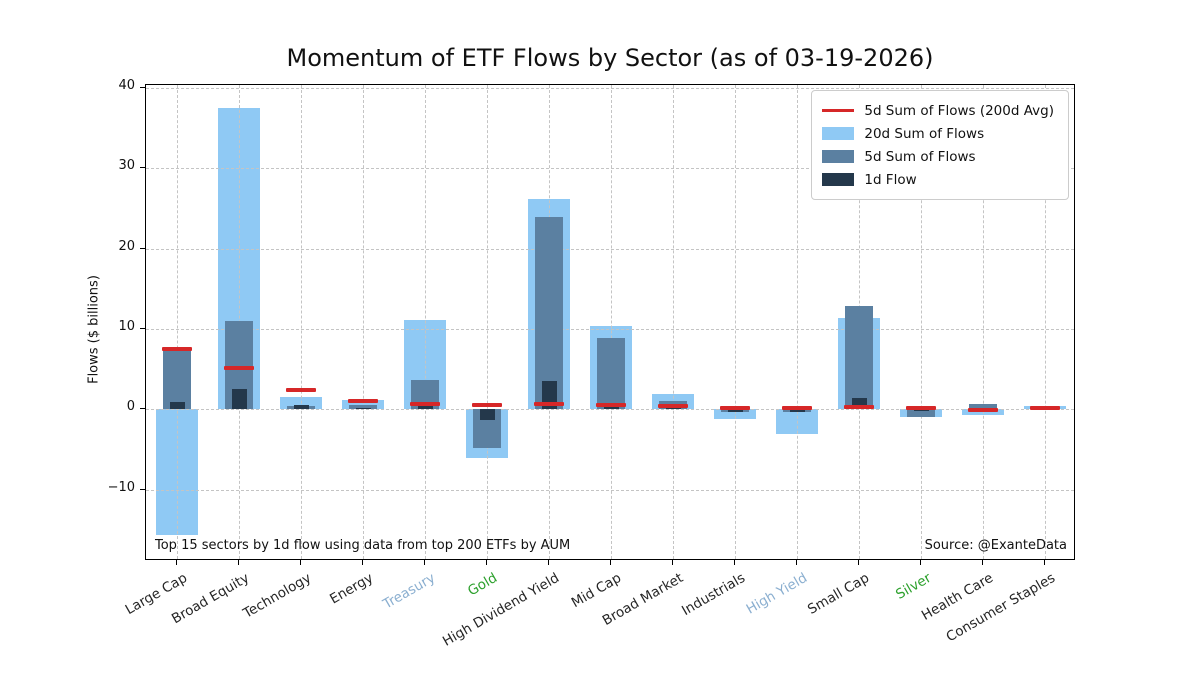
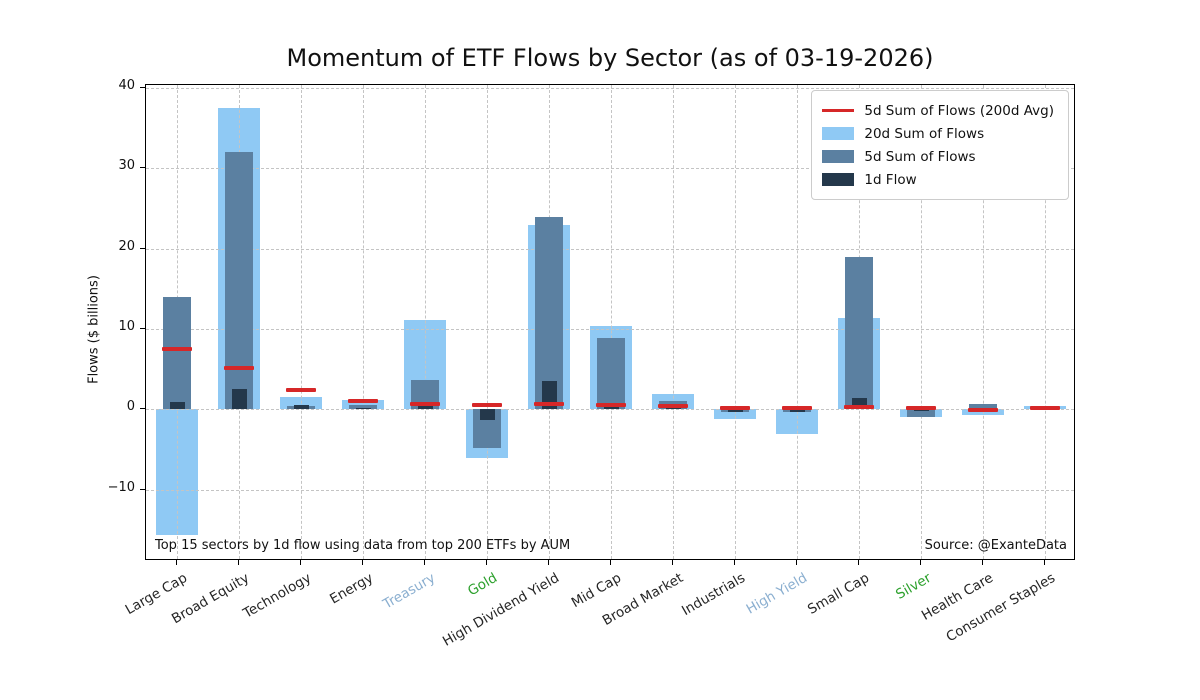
5d Sum of Flows/Large Cap: 7 -> 14
5d Sum of Flows/Broad Equity: 11 -> 32
20d Sum of Flows/High Dividend Yield: 26 -> 23
5d Sum of Flows/Small Cap: 13 -> 19
